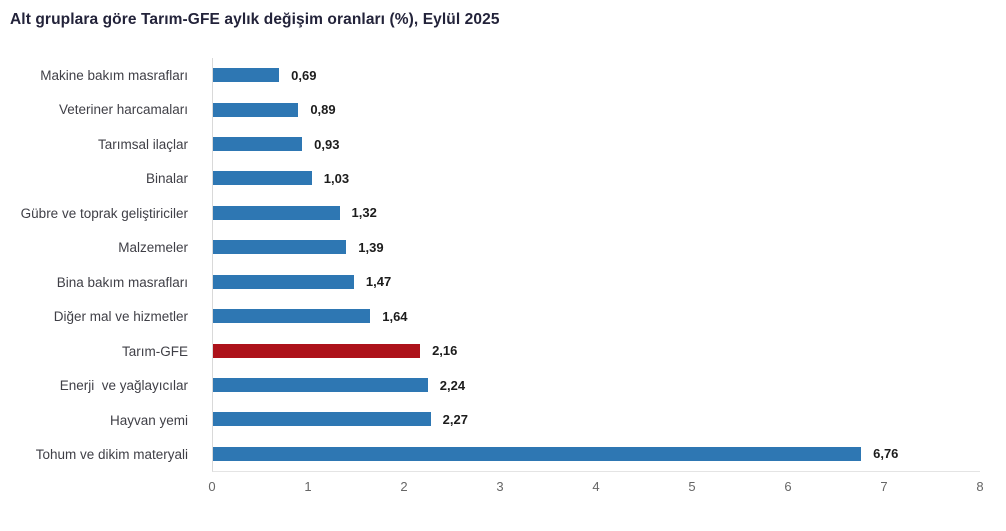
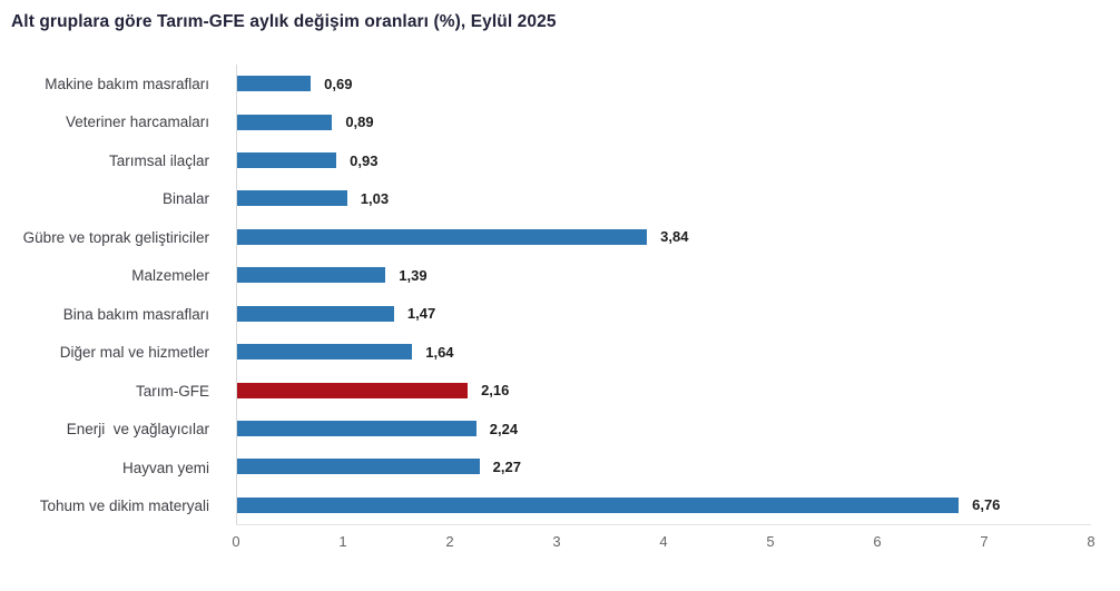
Gübre ve toprak geliştiriciler: 1,32 -> 3,84
